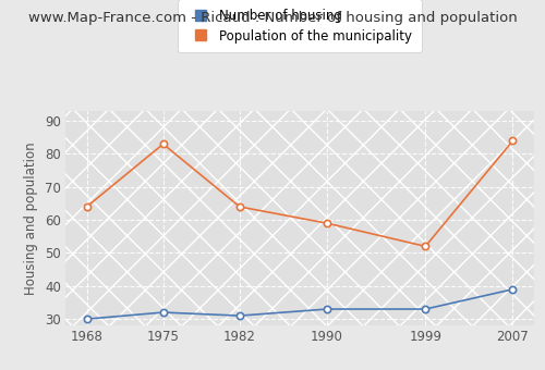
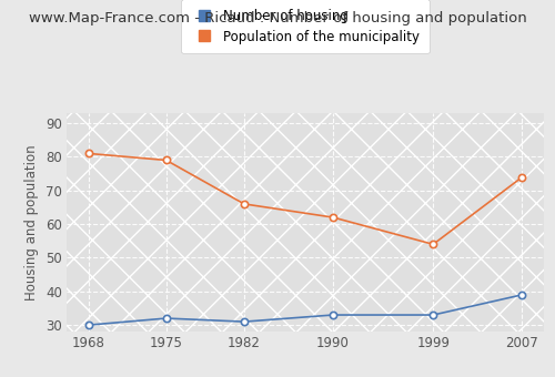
Population of the municipality/1968: 64 -> 81
Population of the municipality/1975: 83 -> 79
Population of the municipality/1982: 64 -> 66
Population of the municipality/1990: 59 -> 62
Population of the municipality/1999: 52 -> 54
Population of the municipality/2007: 84 -> 74
